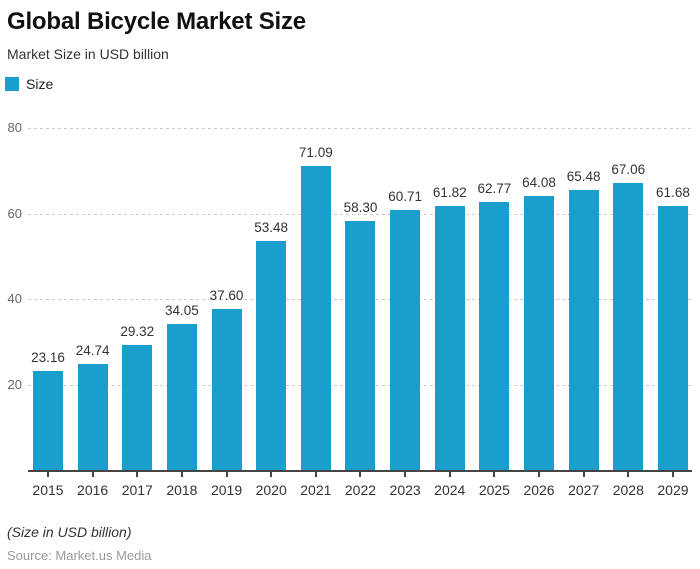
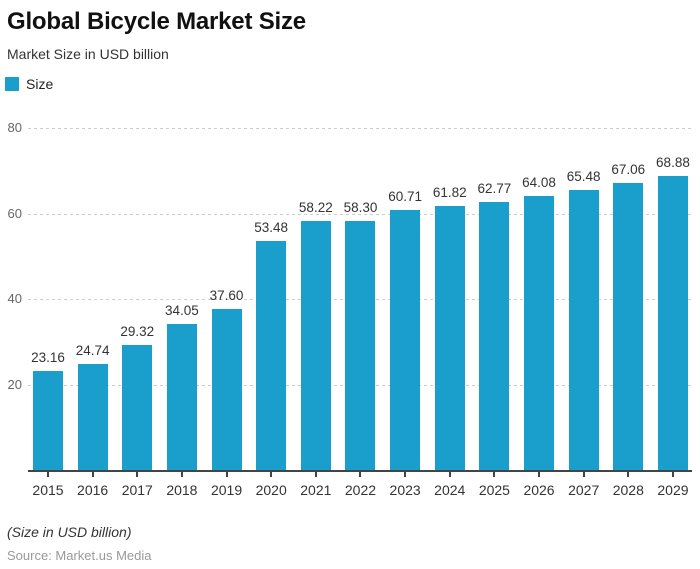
2021: 71.09 -> 58.22
2029: 61.68 -> 68.88
